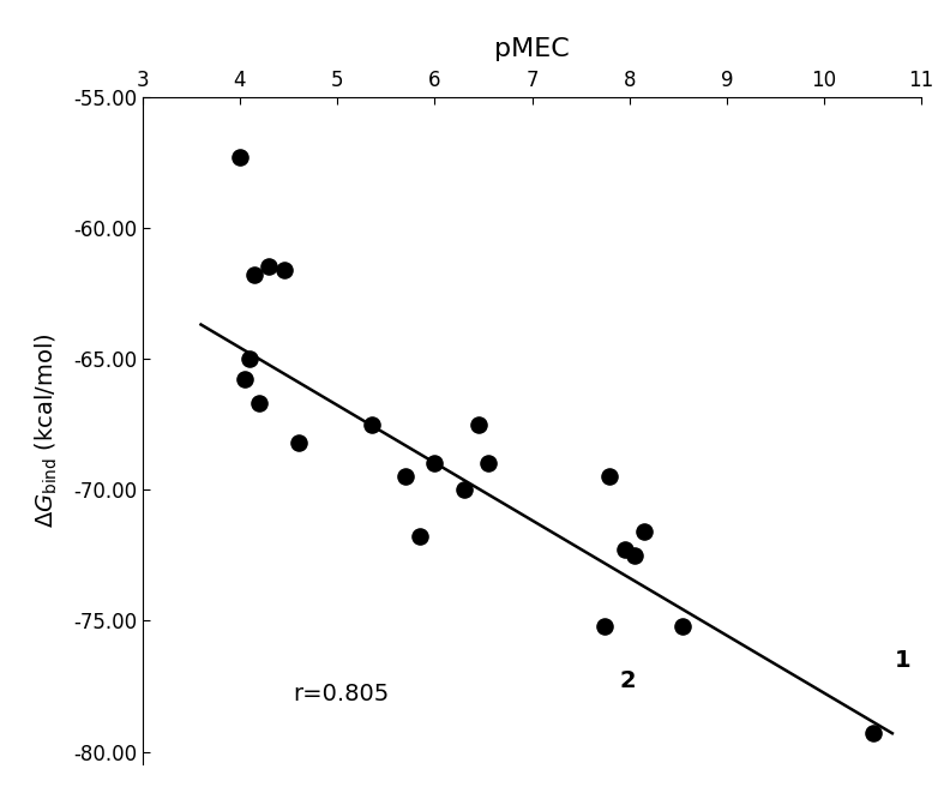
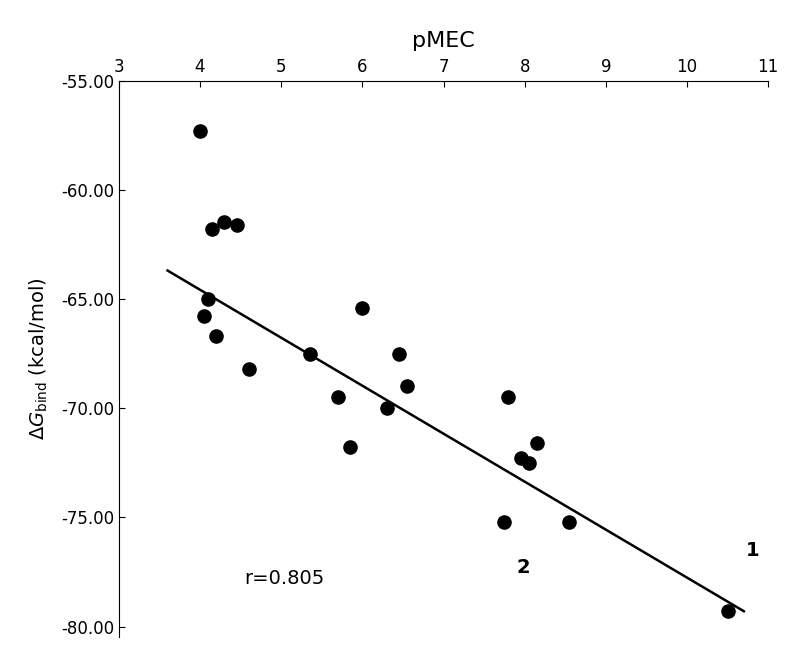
6: -69.0 -> -65.4
